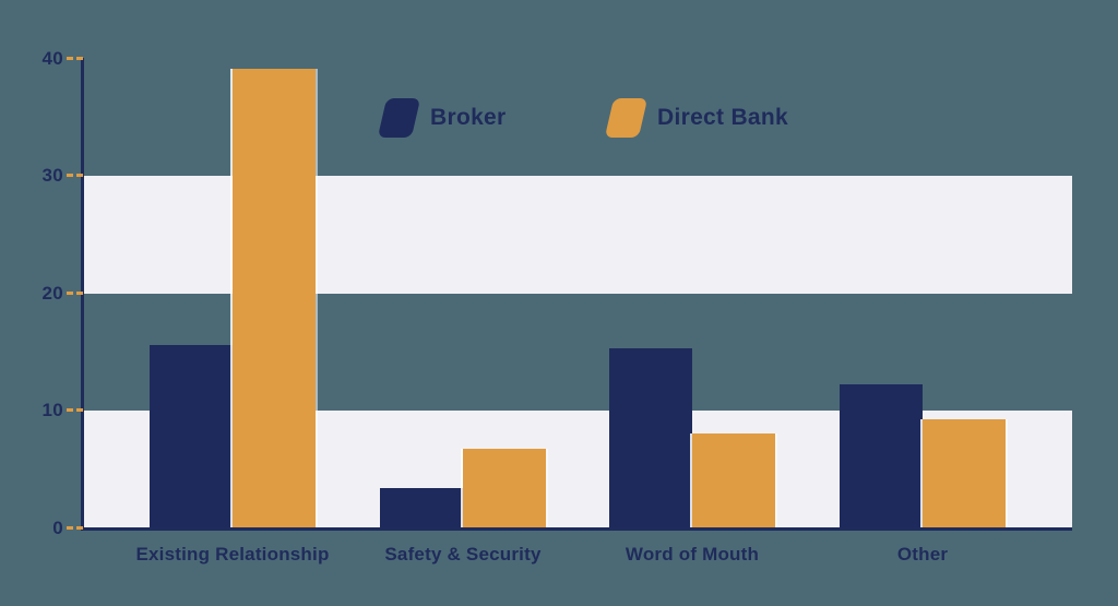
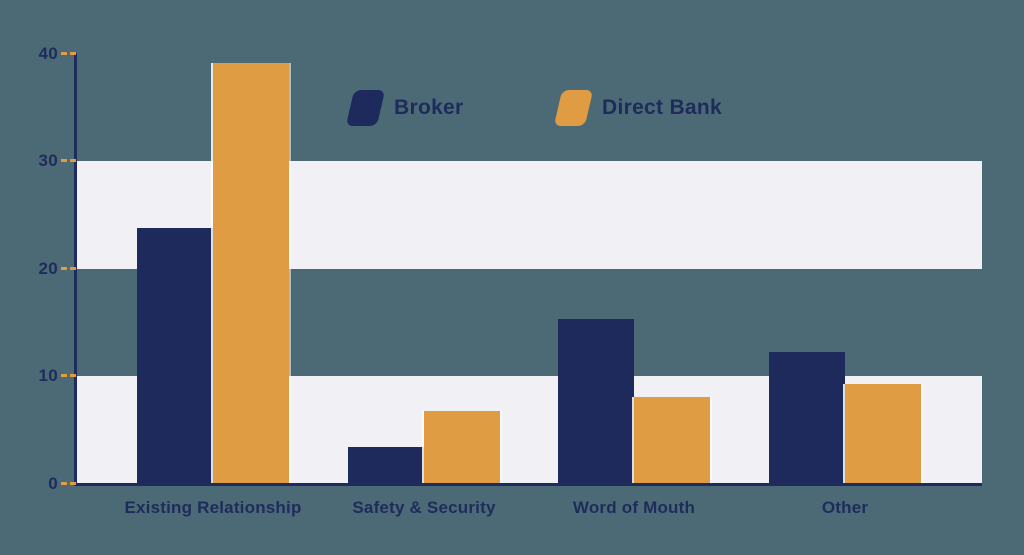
Broker/Existing Relationship: 15.6 -> 23.8
